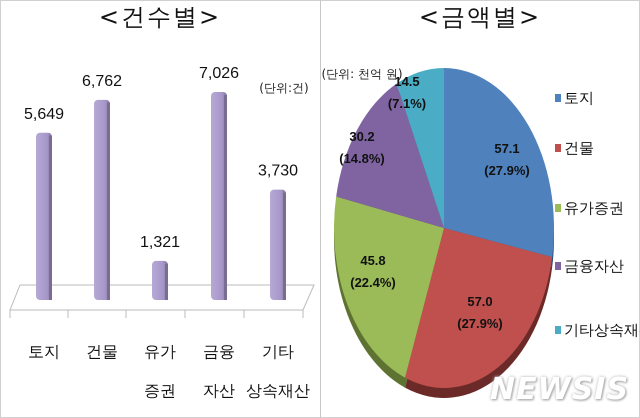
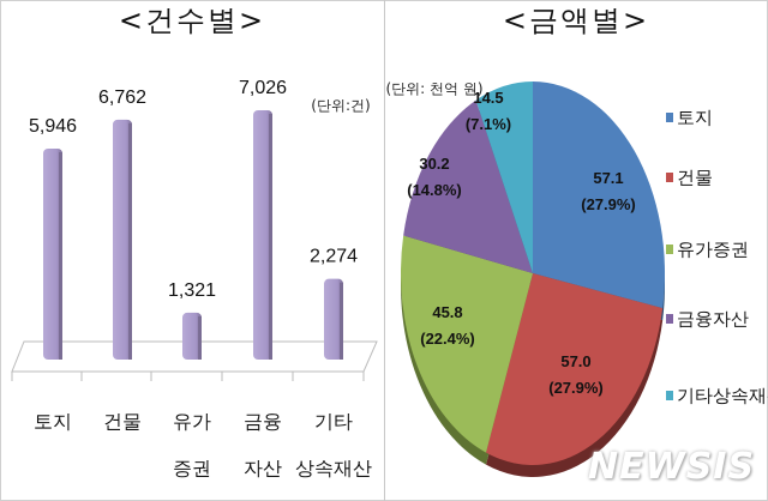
<건수별>/토지: 5,649 -> 5,946
<건수별>/기타상속재산: 3,730 -> 2,274
